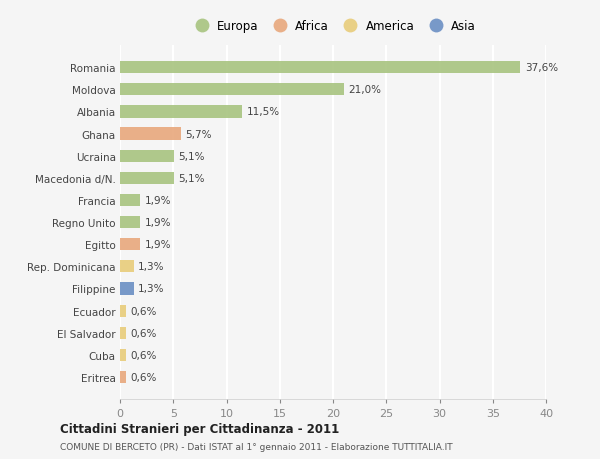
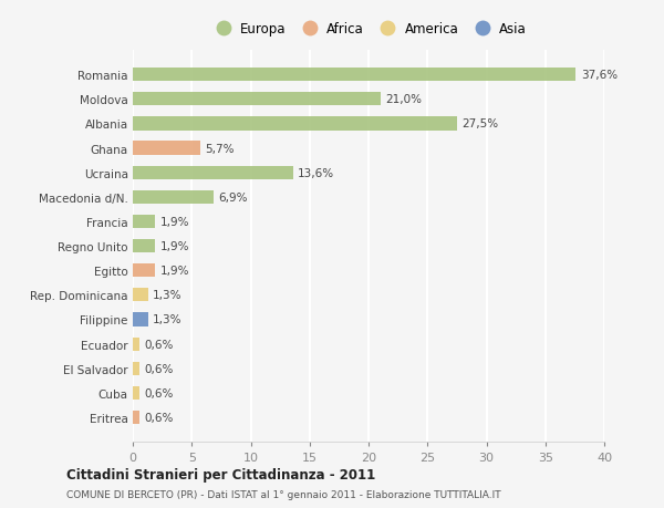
Albania: 11,5% -> 27,5%
Ucraina: 5,1% -> 13,6%
Macedonia d/N.: 5,1% -> 6,9%
